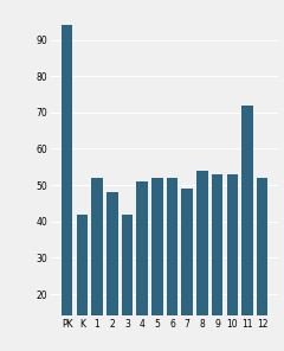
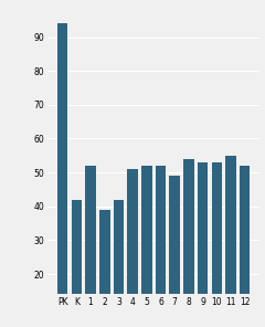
2: 48 -> 39
11: 72 -> 55
